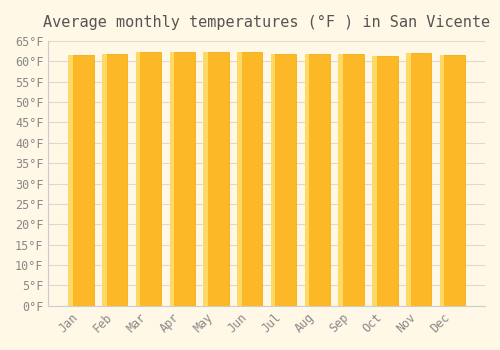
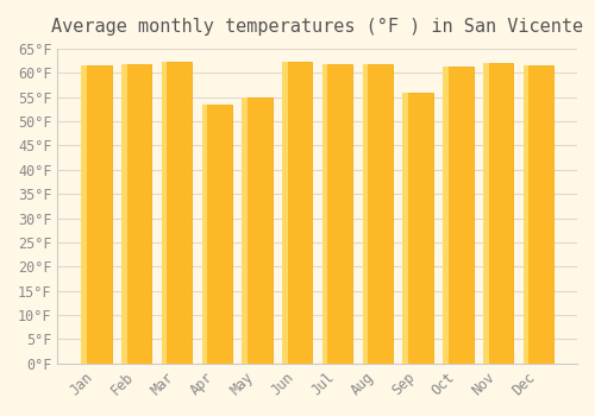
Apr: 62.4°F -> 53.5°F
May: 62.2°F -> 55.0°F
Sep: 61.7°F -> 56.0°F
